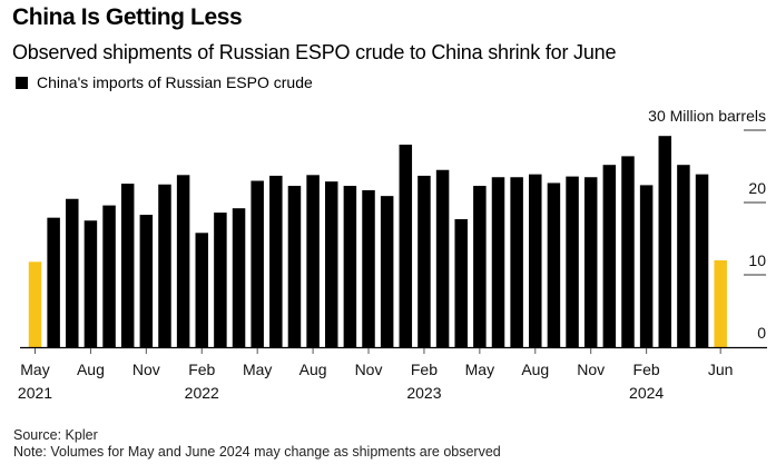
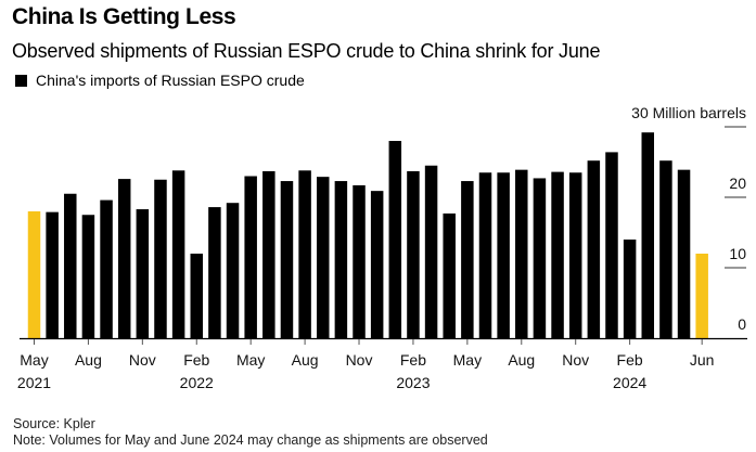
May 2021: 12 -> 18
Feb 2022: 16 -> 12
Feb 2024: 22 -> 14
